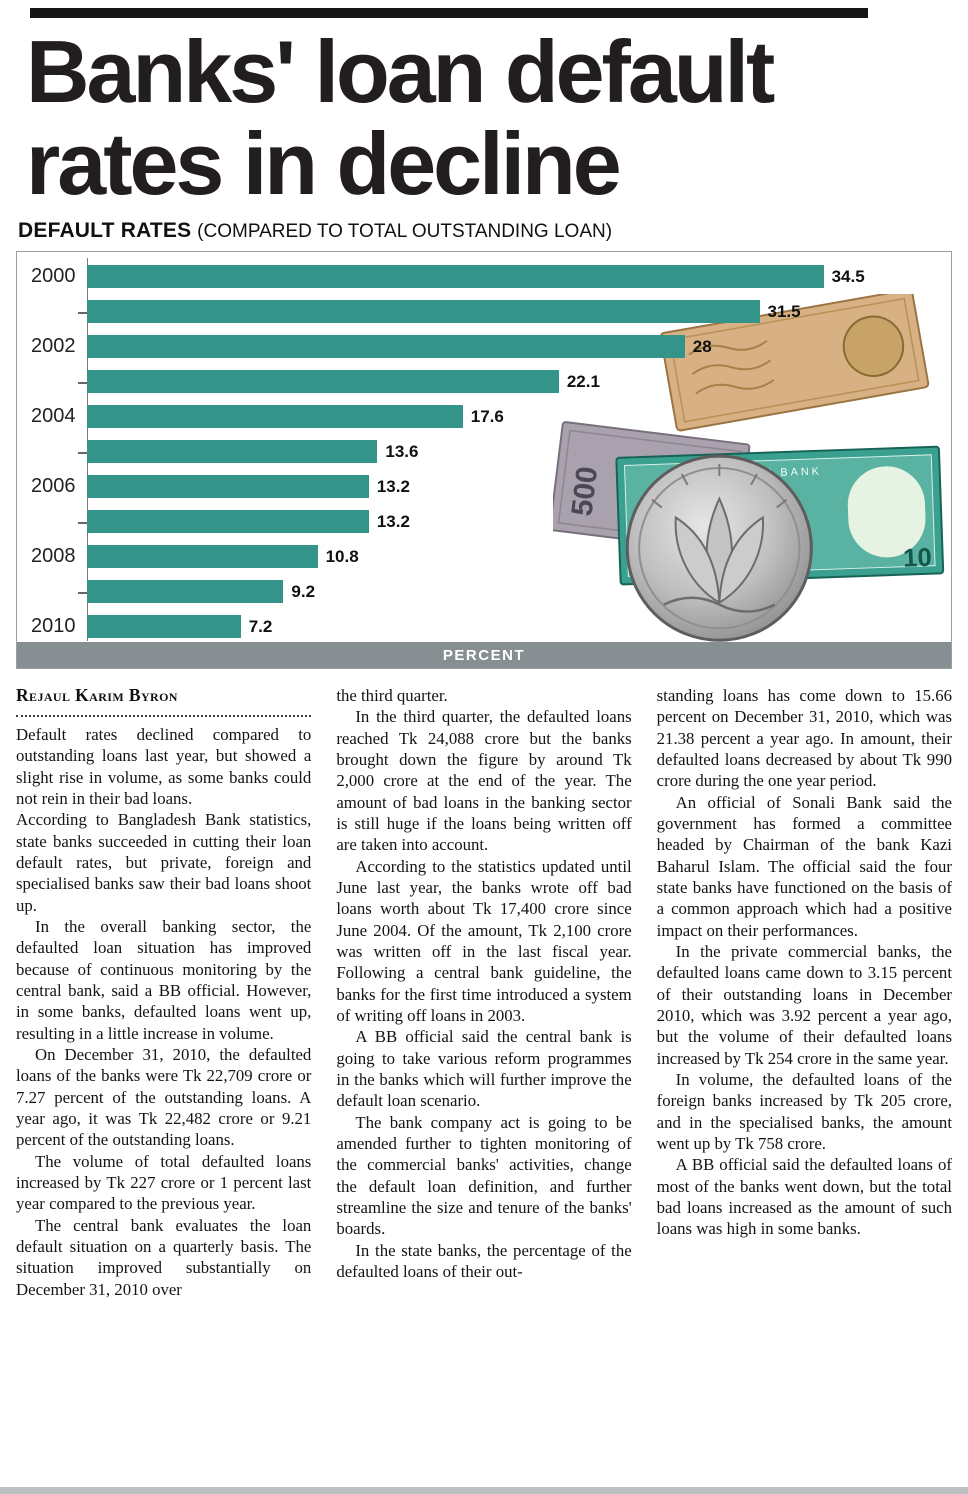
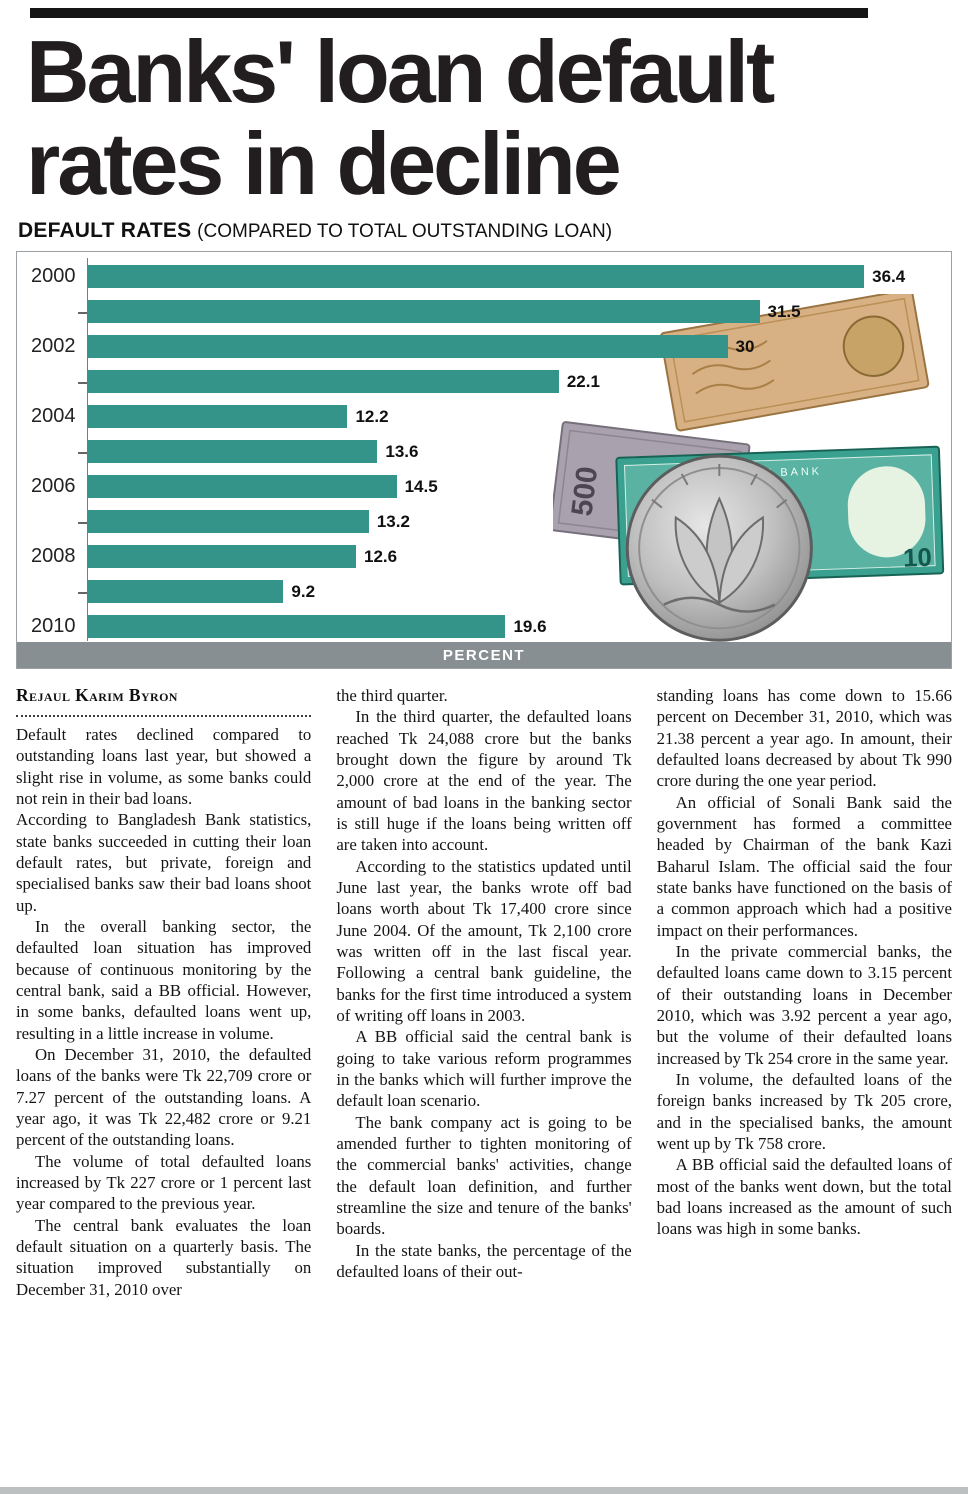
2000: 34.5 -> 36.4
2002: 28 -> 30
2004: 17.6 -> 12.2
2006: 13.2 -> 14.5
2008: 10.8 -> 12.6
2010: 7.2 -> 19.6
